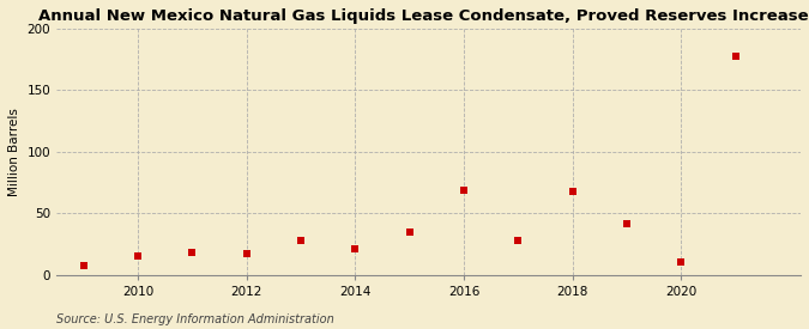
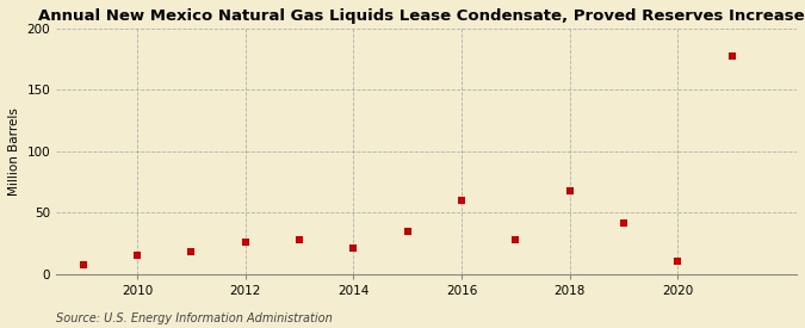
2012: 17 -> 26
2016: 69 -> 60
